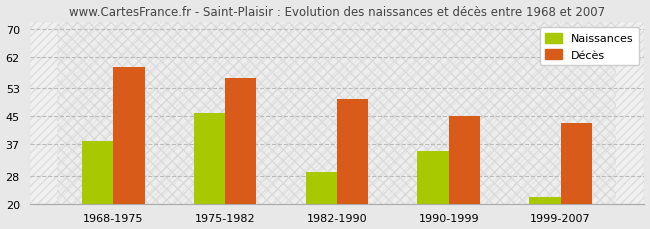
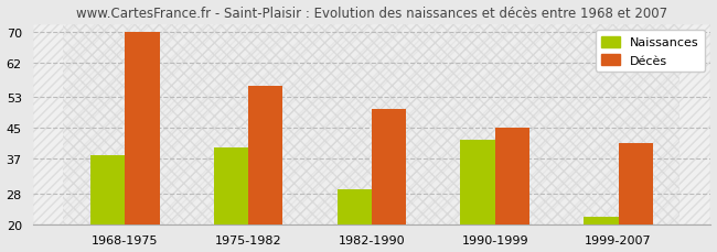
Décès/1968-1975: 59 -> 70
Naissances/1975-1982: 46 -> 40
Naissances/1990-1999: 35 -> 42
Décès/1999-2007: 43 -> 41
